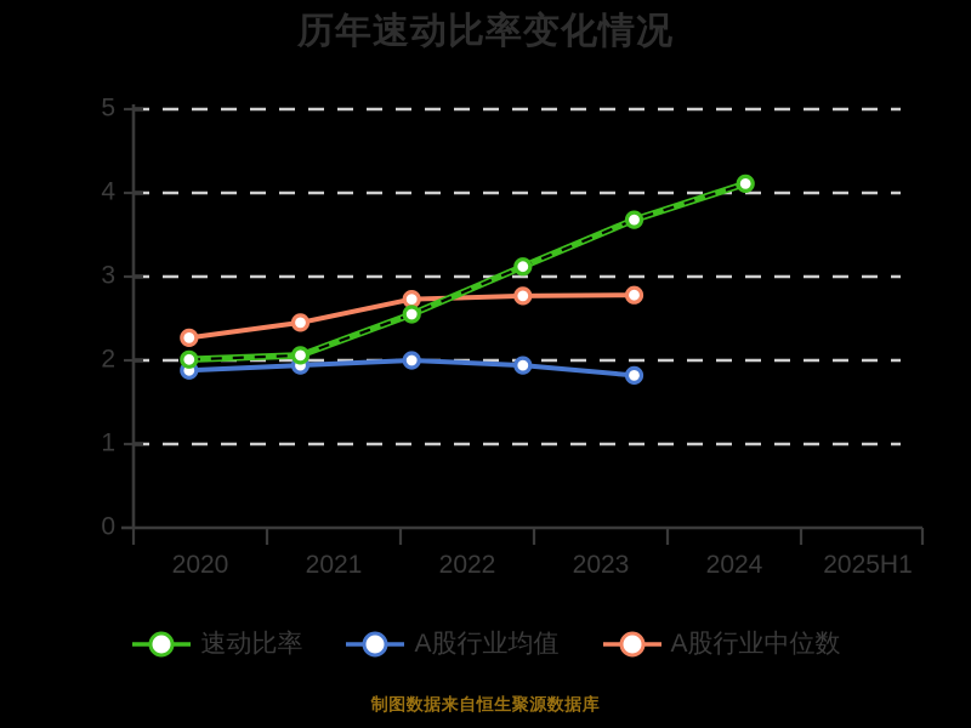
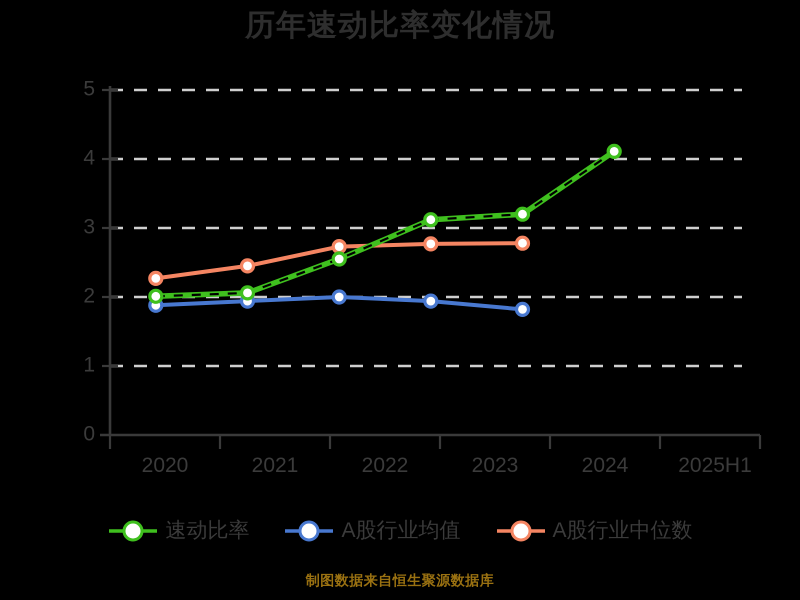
速动比率/2024: 3.7 -> 3.2
